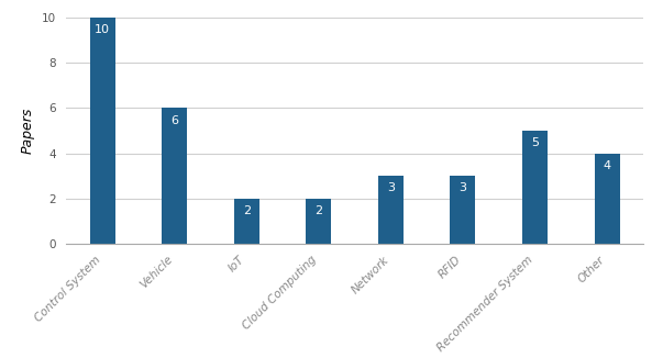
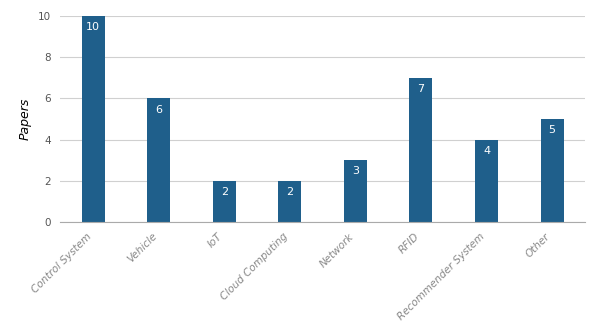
RFID: 3 -> 7
Recommender System: 5 -> 4
Other: 4 -> 5
